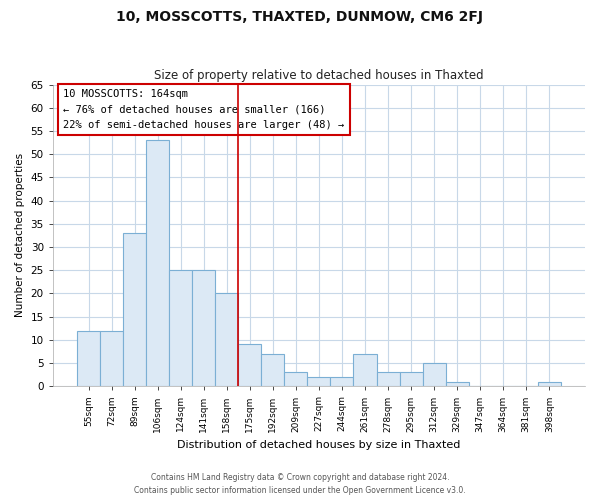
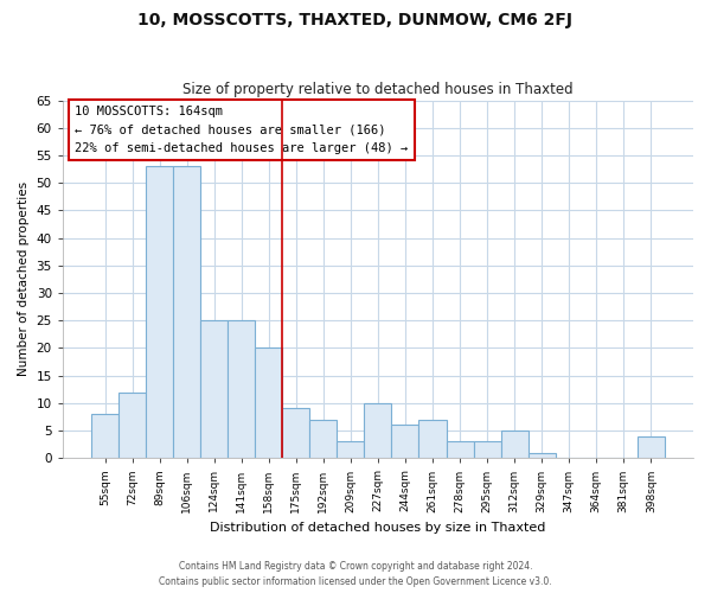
55sqm: 12 -> 8
89sqm: 33 -> 53
227sqm: 2 -> 10
244sqm: 2 -> 6
398sqm: 1 -> 4
